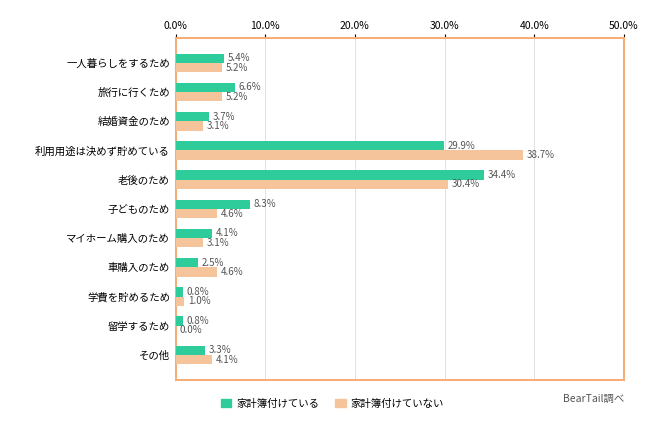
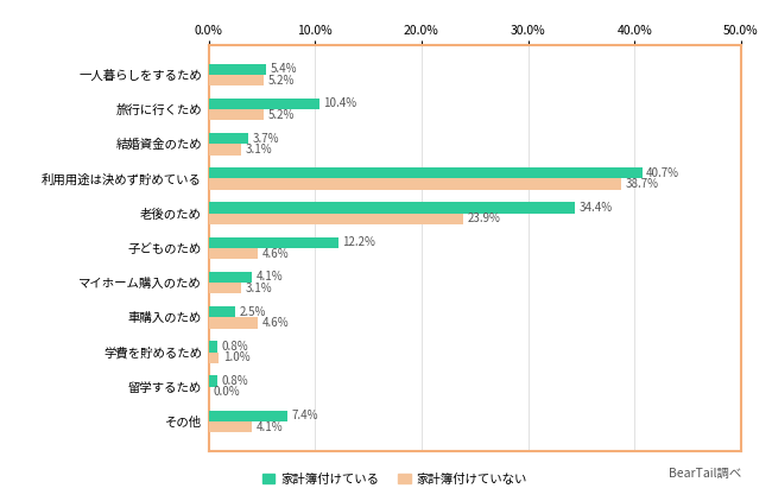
家計簿付けている/旅行に行くため: 6.6% -> 10.4%
家計簿付けている/利用用途は決めず貯めている: 29.9% -> 40.7%
家計簿付けていない/老後のため: 30.4% -> 23.9%
家計簿付けている/子どものため: 8.3% -> 12.2%
家計簿付けている/その他: 3.3% -> 7.4%
